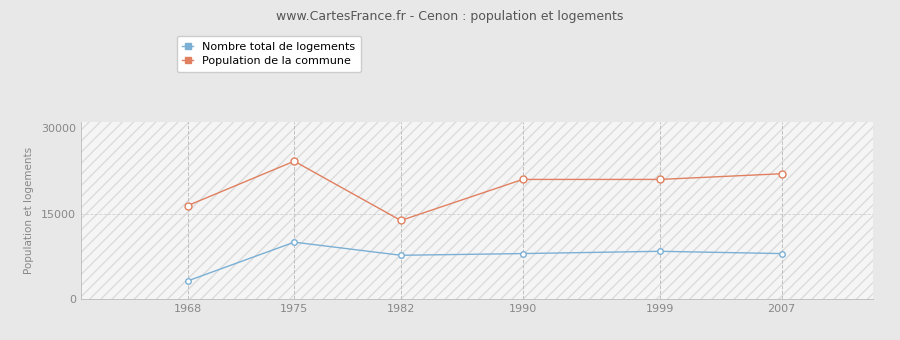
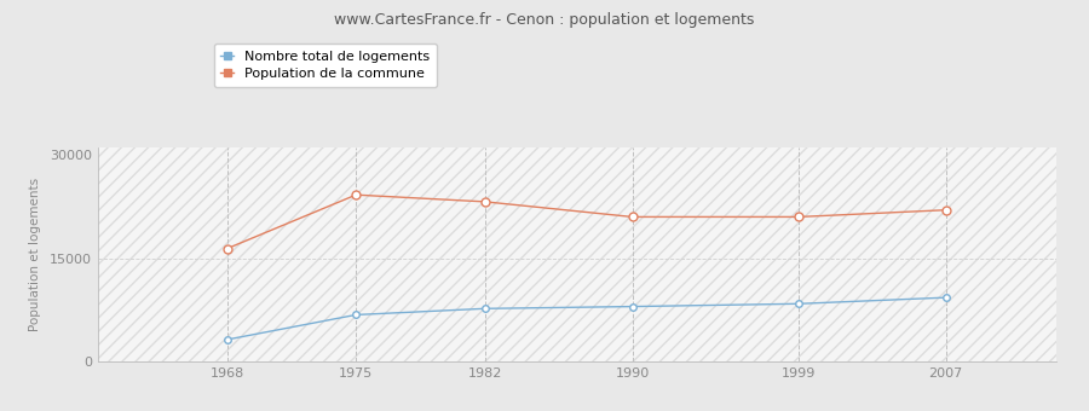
Nombre total de logements/1975: 10000 -> 6800
Population de la commune/1982: 13800 -> 23200
Nombre total de logements/2007: 8000 -> 9300
